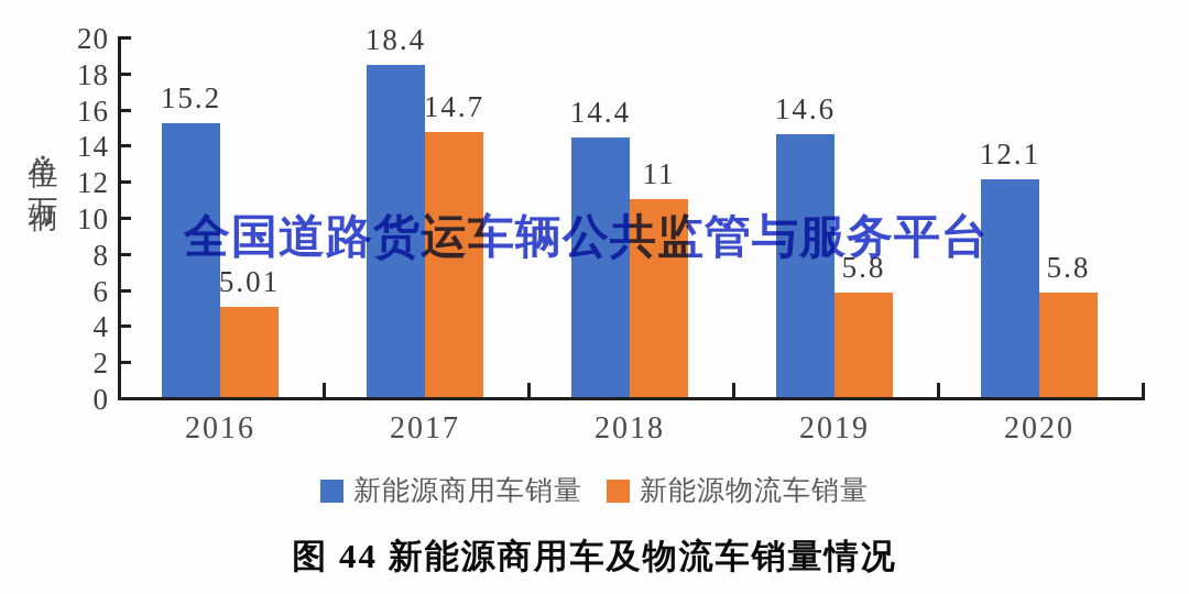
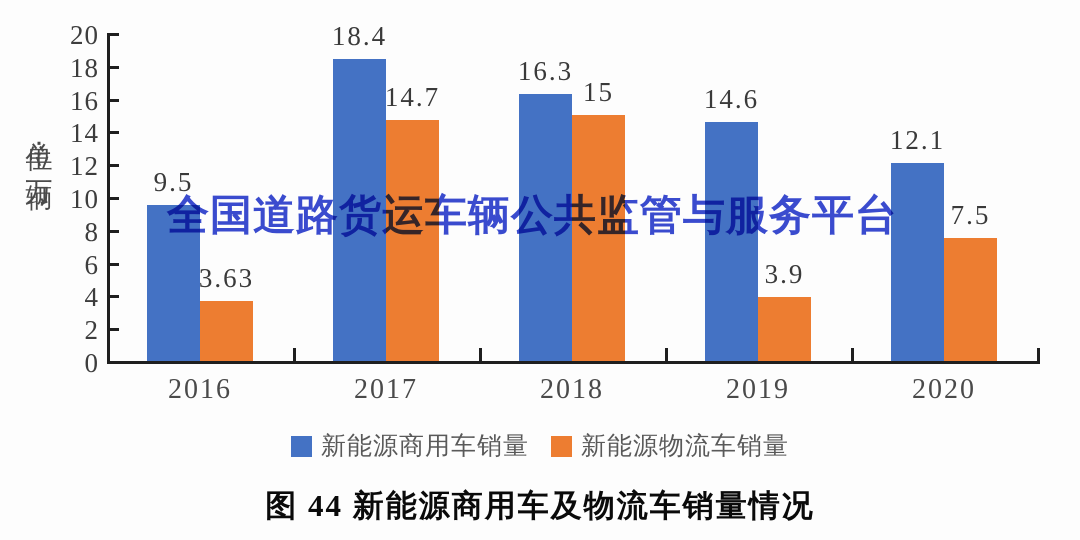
新能源商用车销量/2016: 15.2 -> 9.5
新能源物流车销量/2016: 5.01 -> 3.63
新能源商用车销量/2018: 14.4 -> 16.3
新能源物流车销量/2018: 11 -> 15
新能源物流车销量/2019: 5.8 -> 3.9
新能源物流车销量/2020: 5.8 -> 7.5
